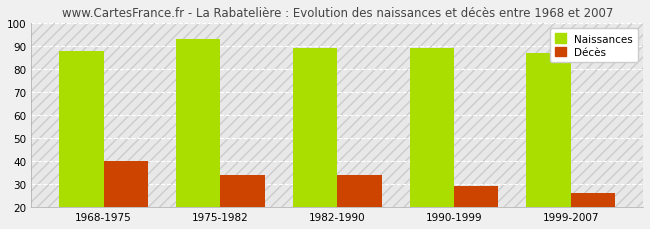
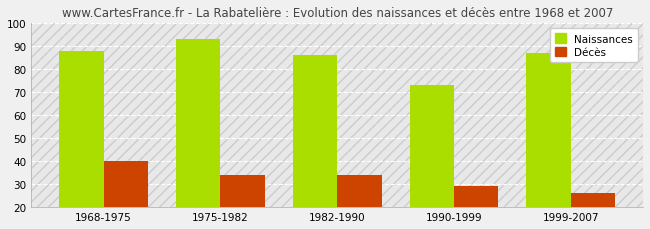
Naissances/1982-1990: 89 -> 86
Naissances/1990-1999: 89 -> 73
